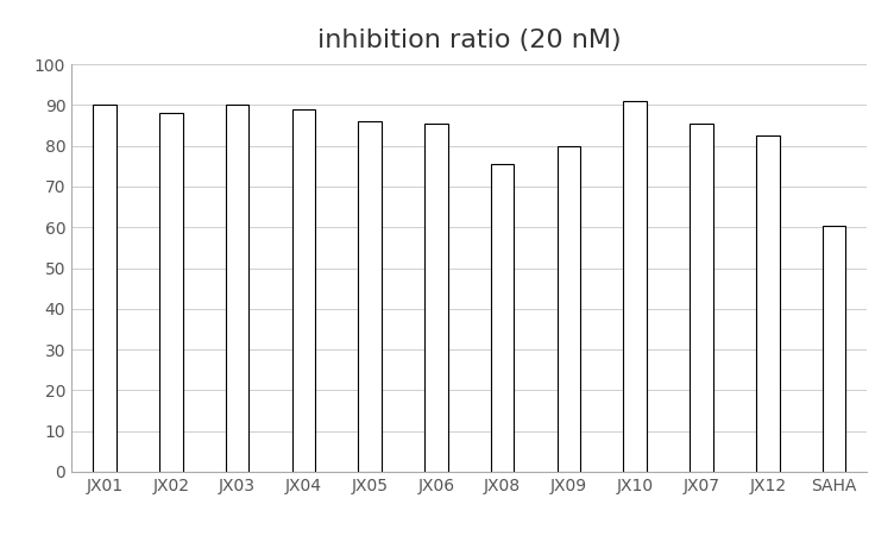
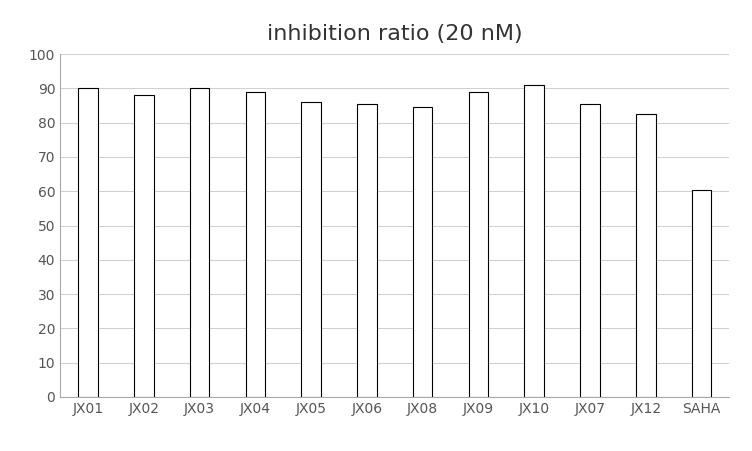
JX08: 75.5 -> 84.5
JX09: 80.0 -> 89.0
